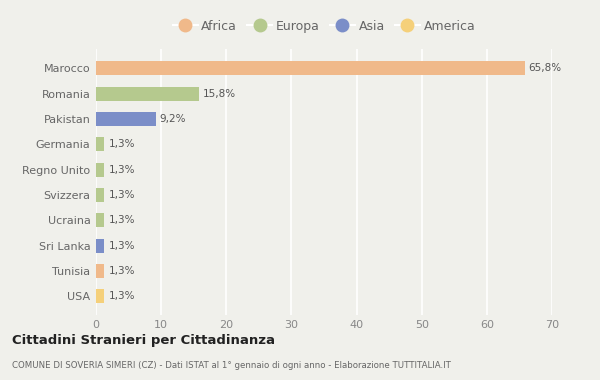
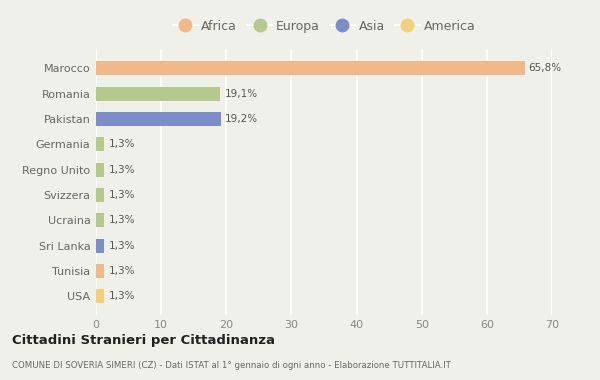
Romania: 15,8% -> 19,1%
Pakistan: 9,2% -> 19,2%
